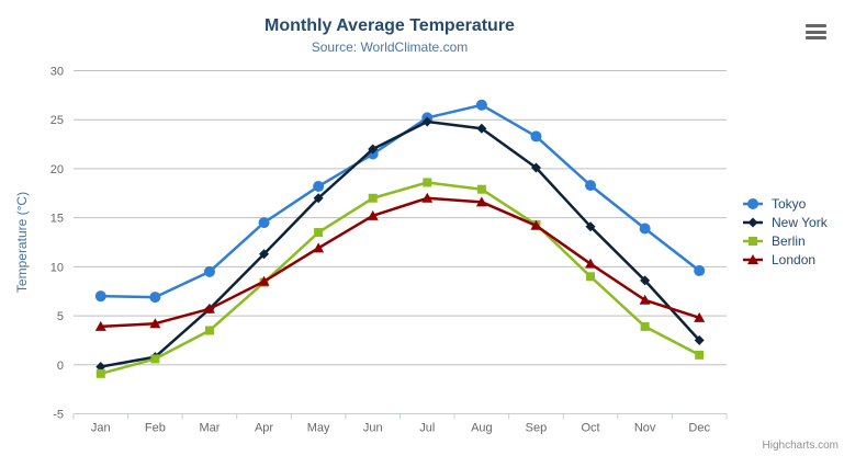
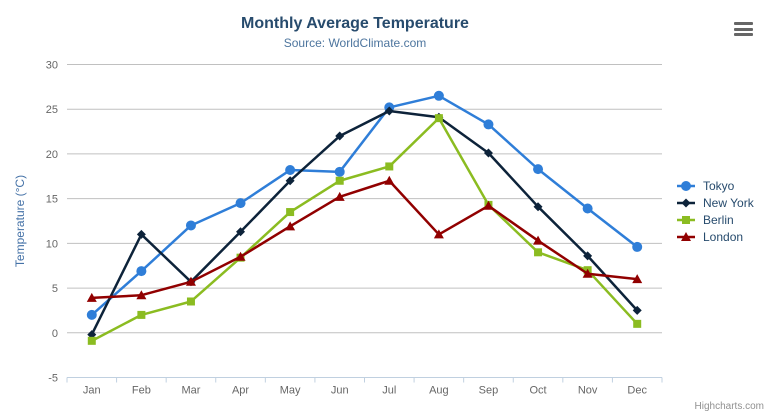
Tokyo/Jan: 7 -> 2
New York/Feb: 1 -> 11
Berlin/Feb: 1 -> 2
Tokyo/Mar: 10 -> 12
Tokyo/Jun: 22 -> 18
Berlin/Aug: 18 -> 24
London/Aug: 17 -> 11
Berlin/Nov: 4 -> 7
London/Dec: 5 -> 6
